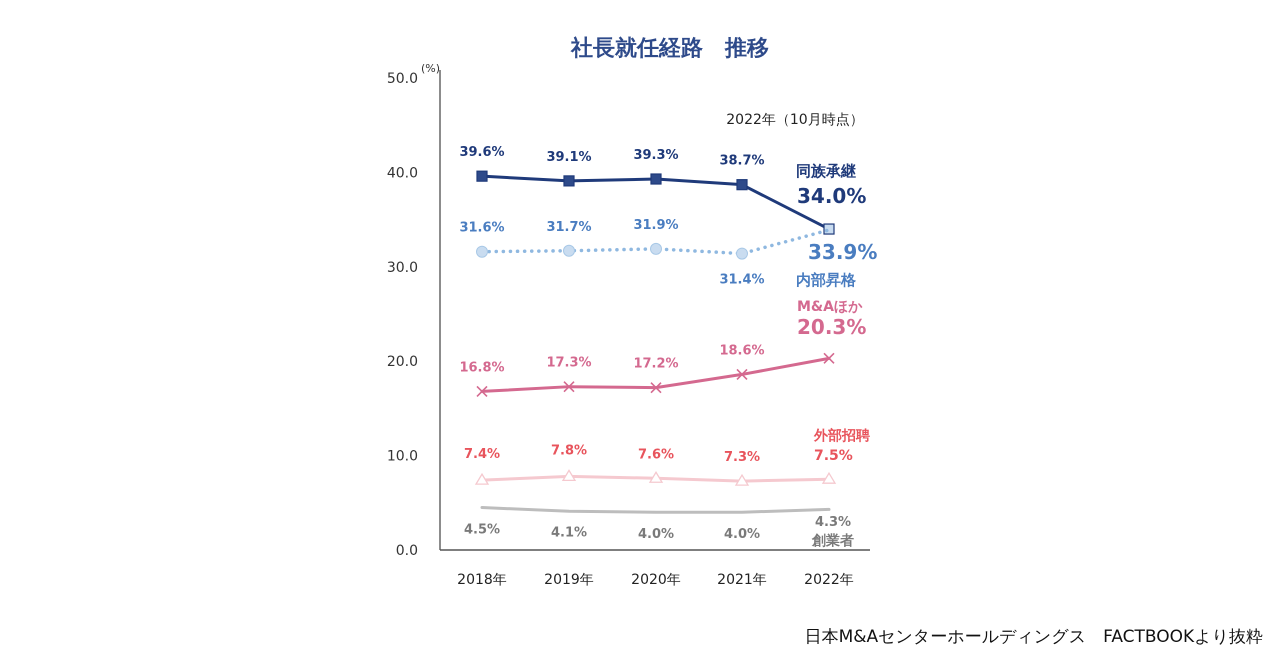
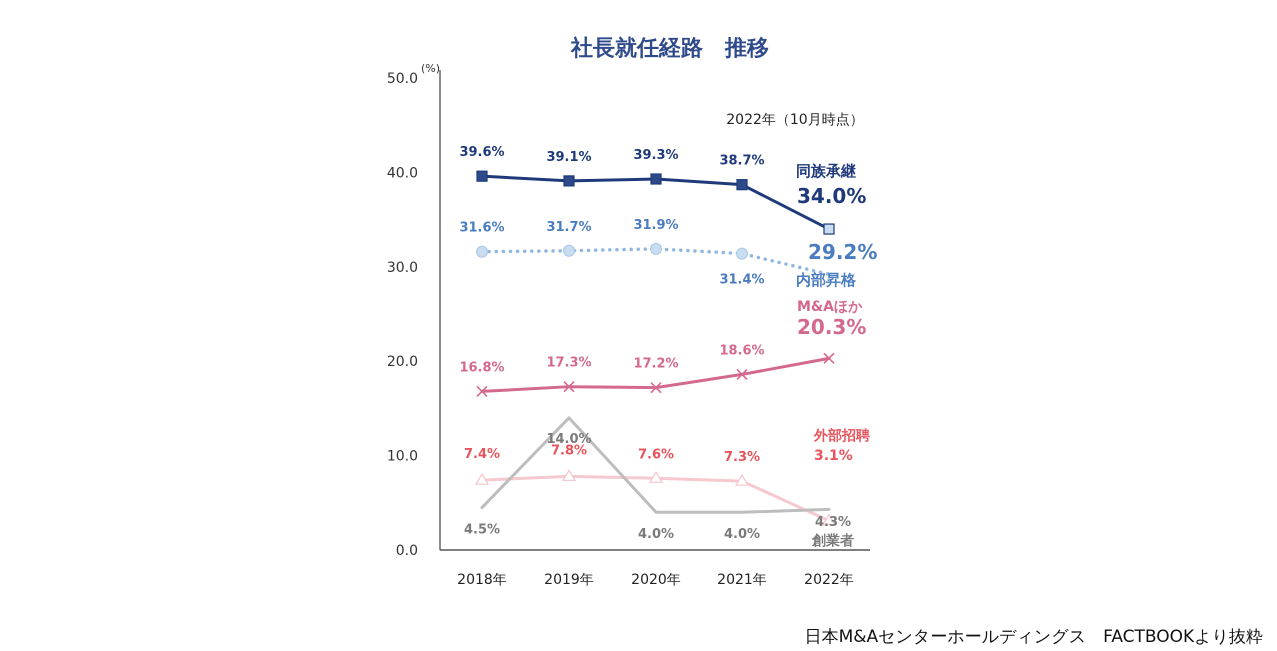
創業者/2019年: 4.1% -> 14.0%
内部昇格/2022年: 33.9% -> 29.2%
外部招聘/2022年: 7.5% -> 3.1%
